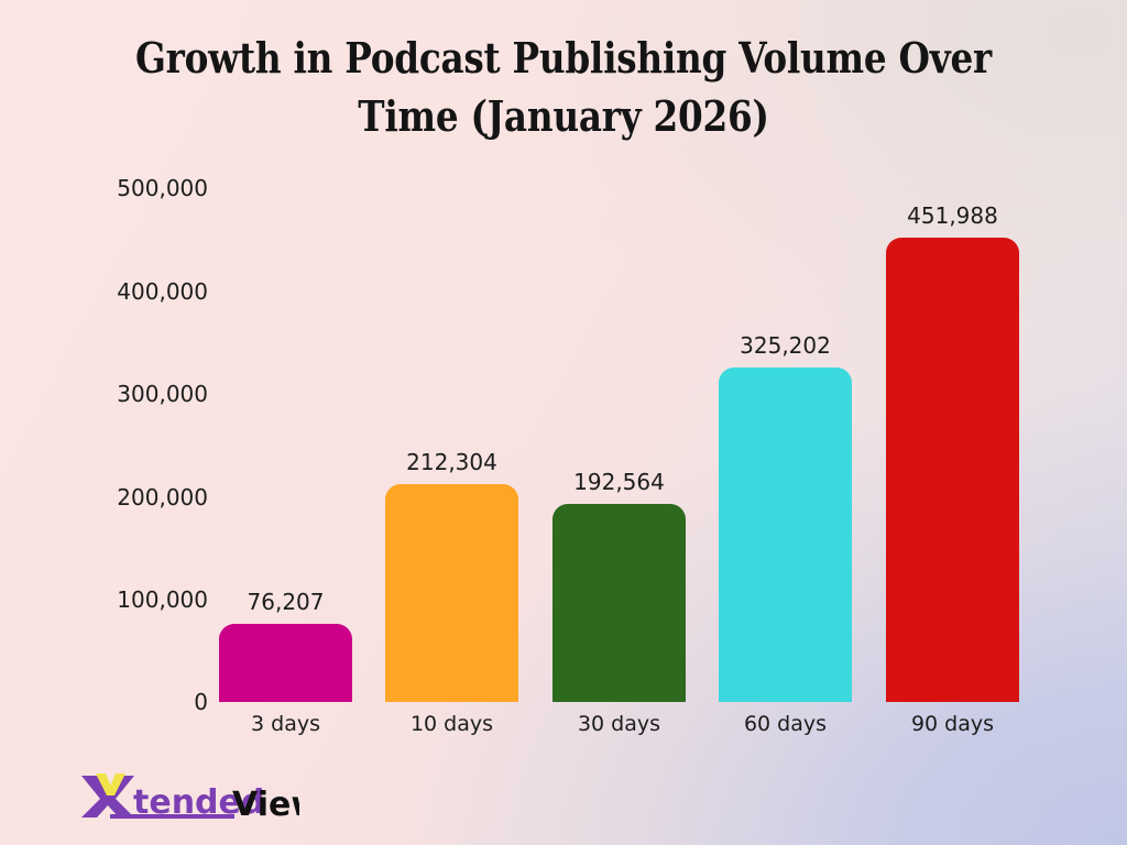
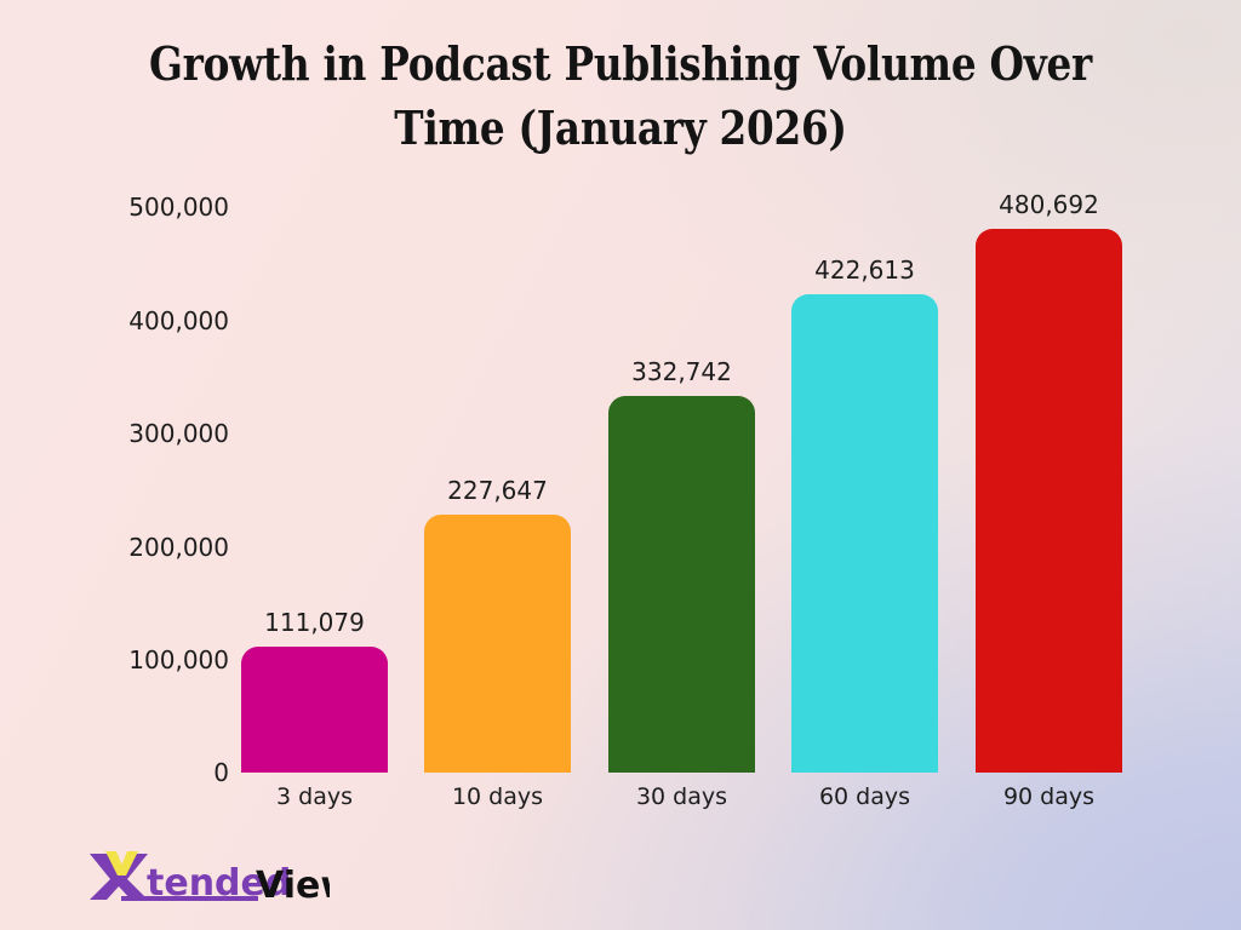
3 days: 76,207 -> 111,079
10 days: 212,304 -> 227,647
30 days: 192,564 -> 332,742
60 days: 325,202 -> 422,613
90 days: 451,988 -> 480,692
